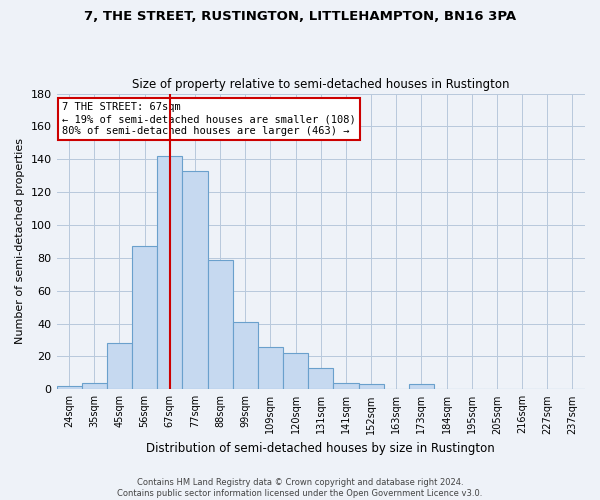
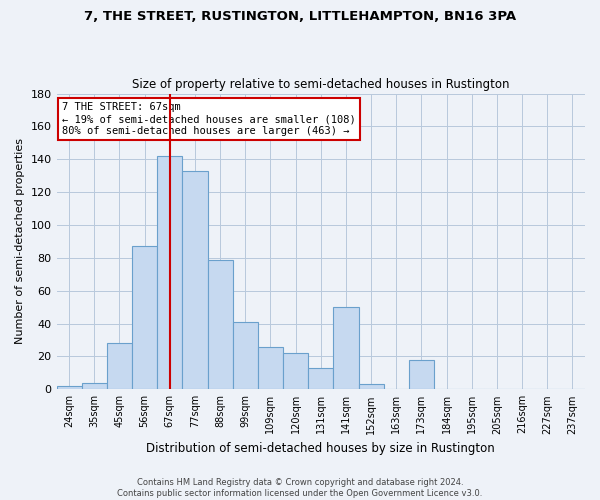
141sqm: 4 -> 50
173sqm: 3 -> 18
